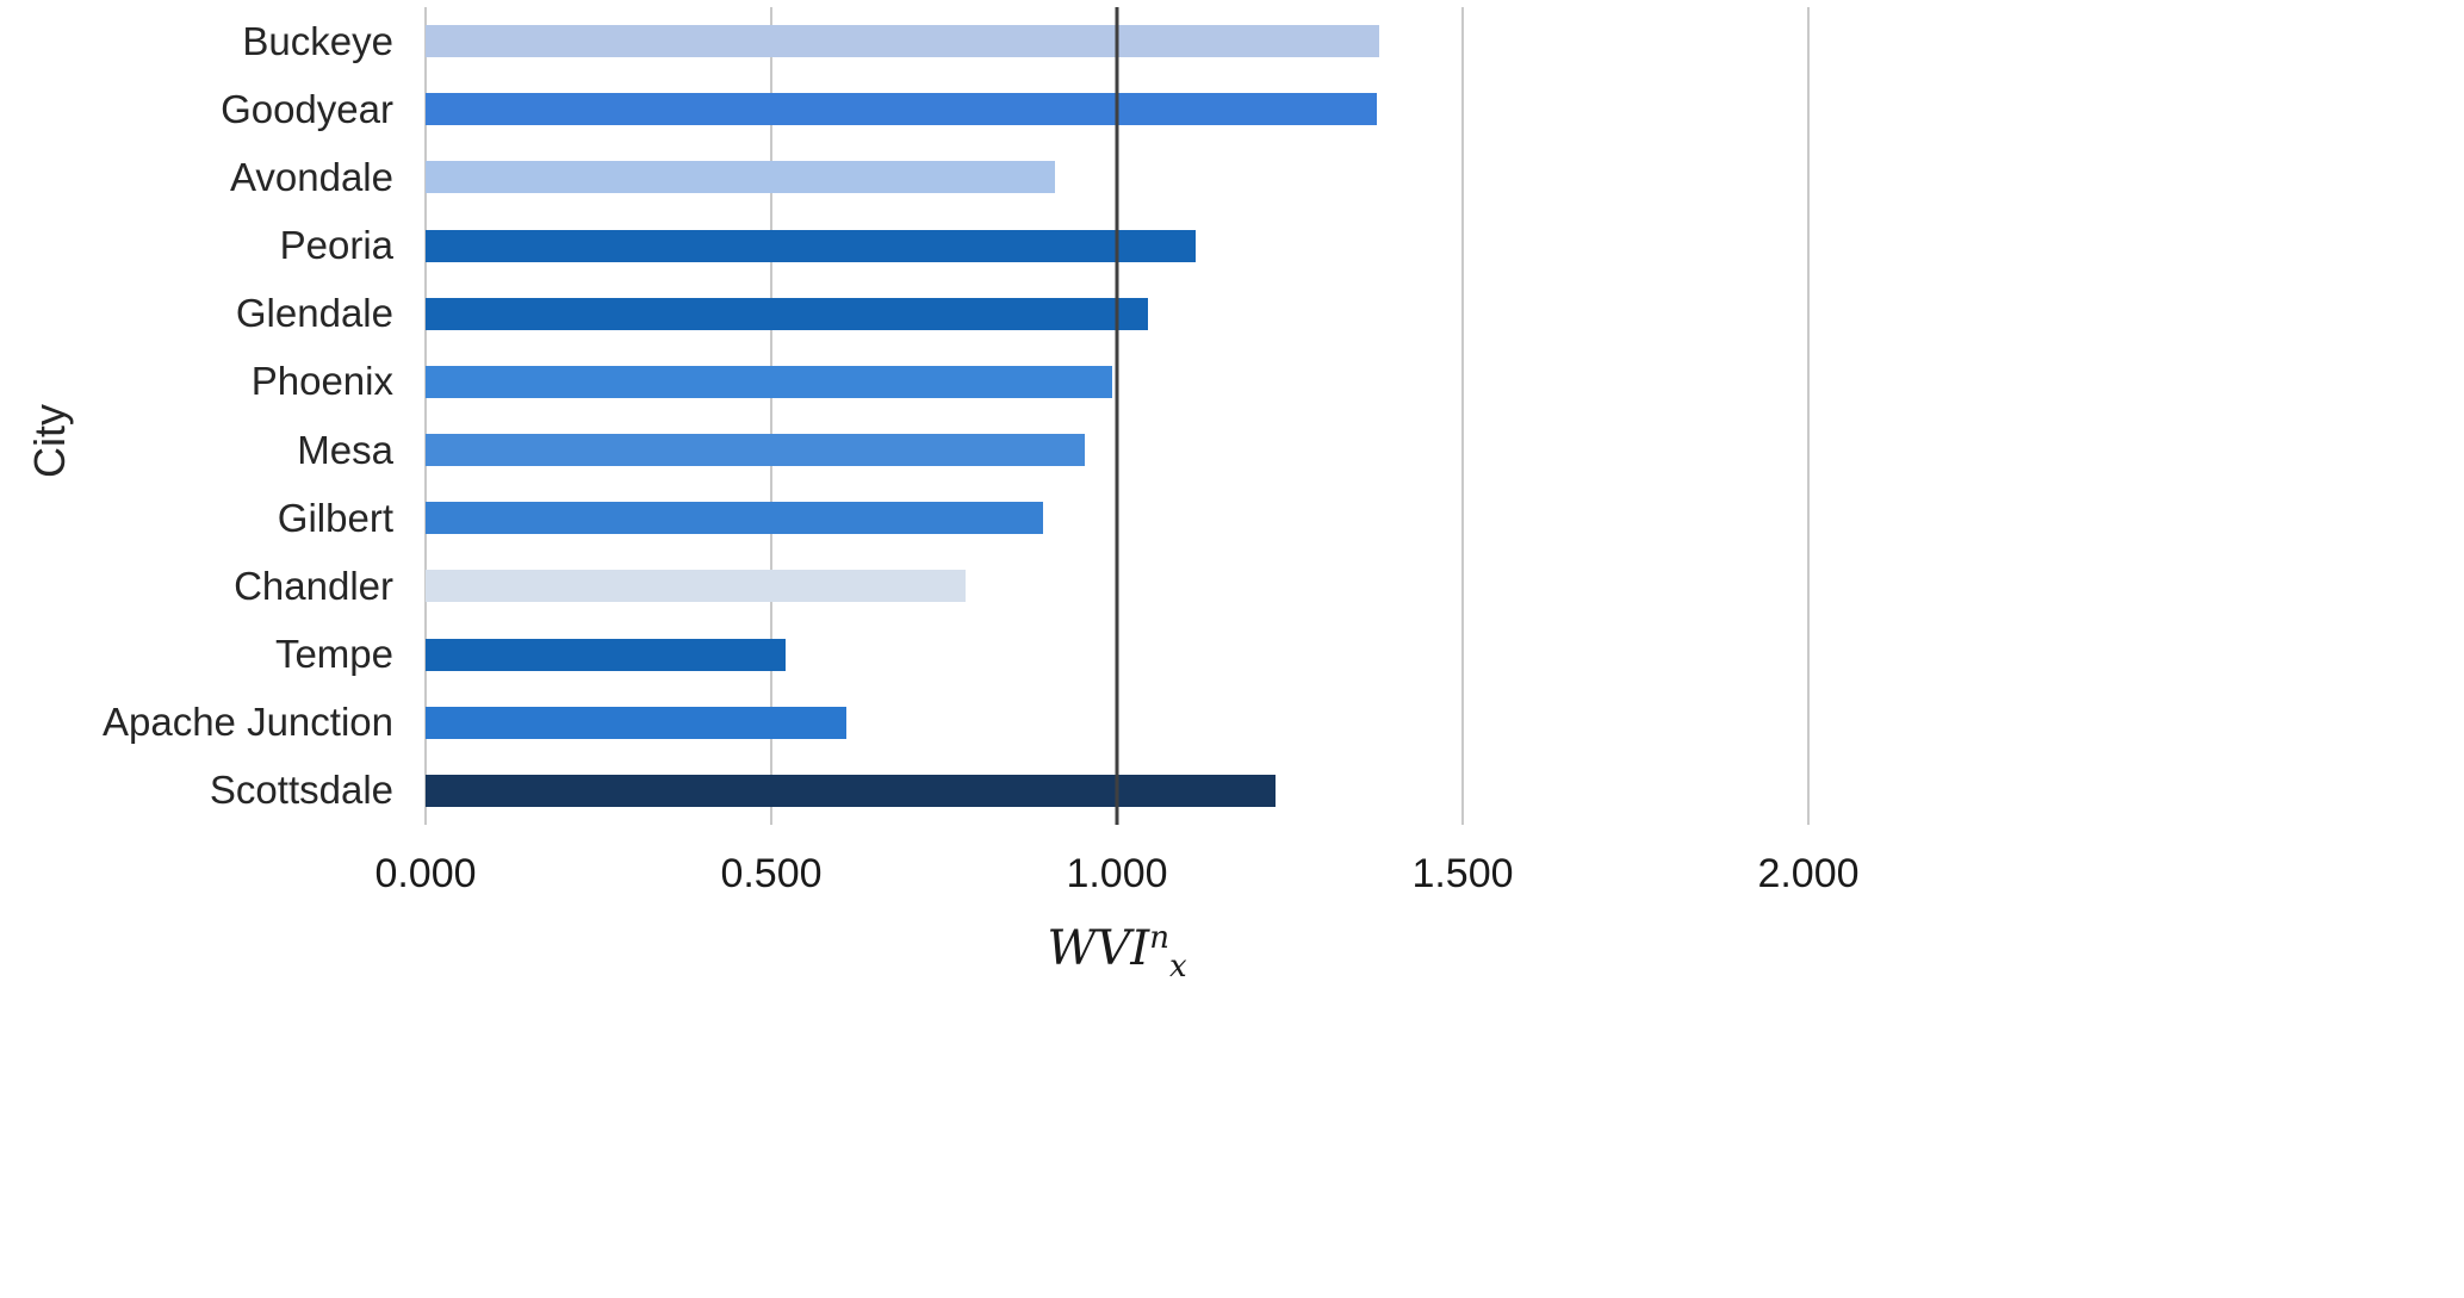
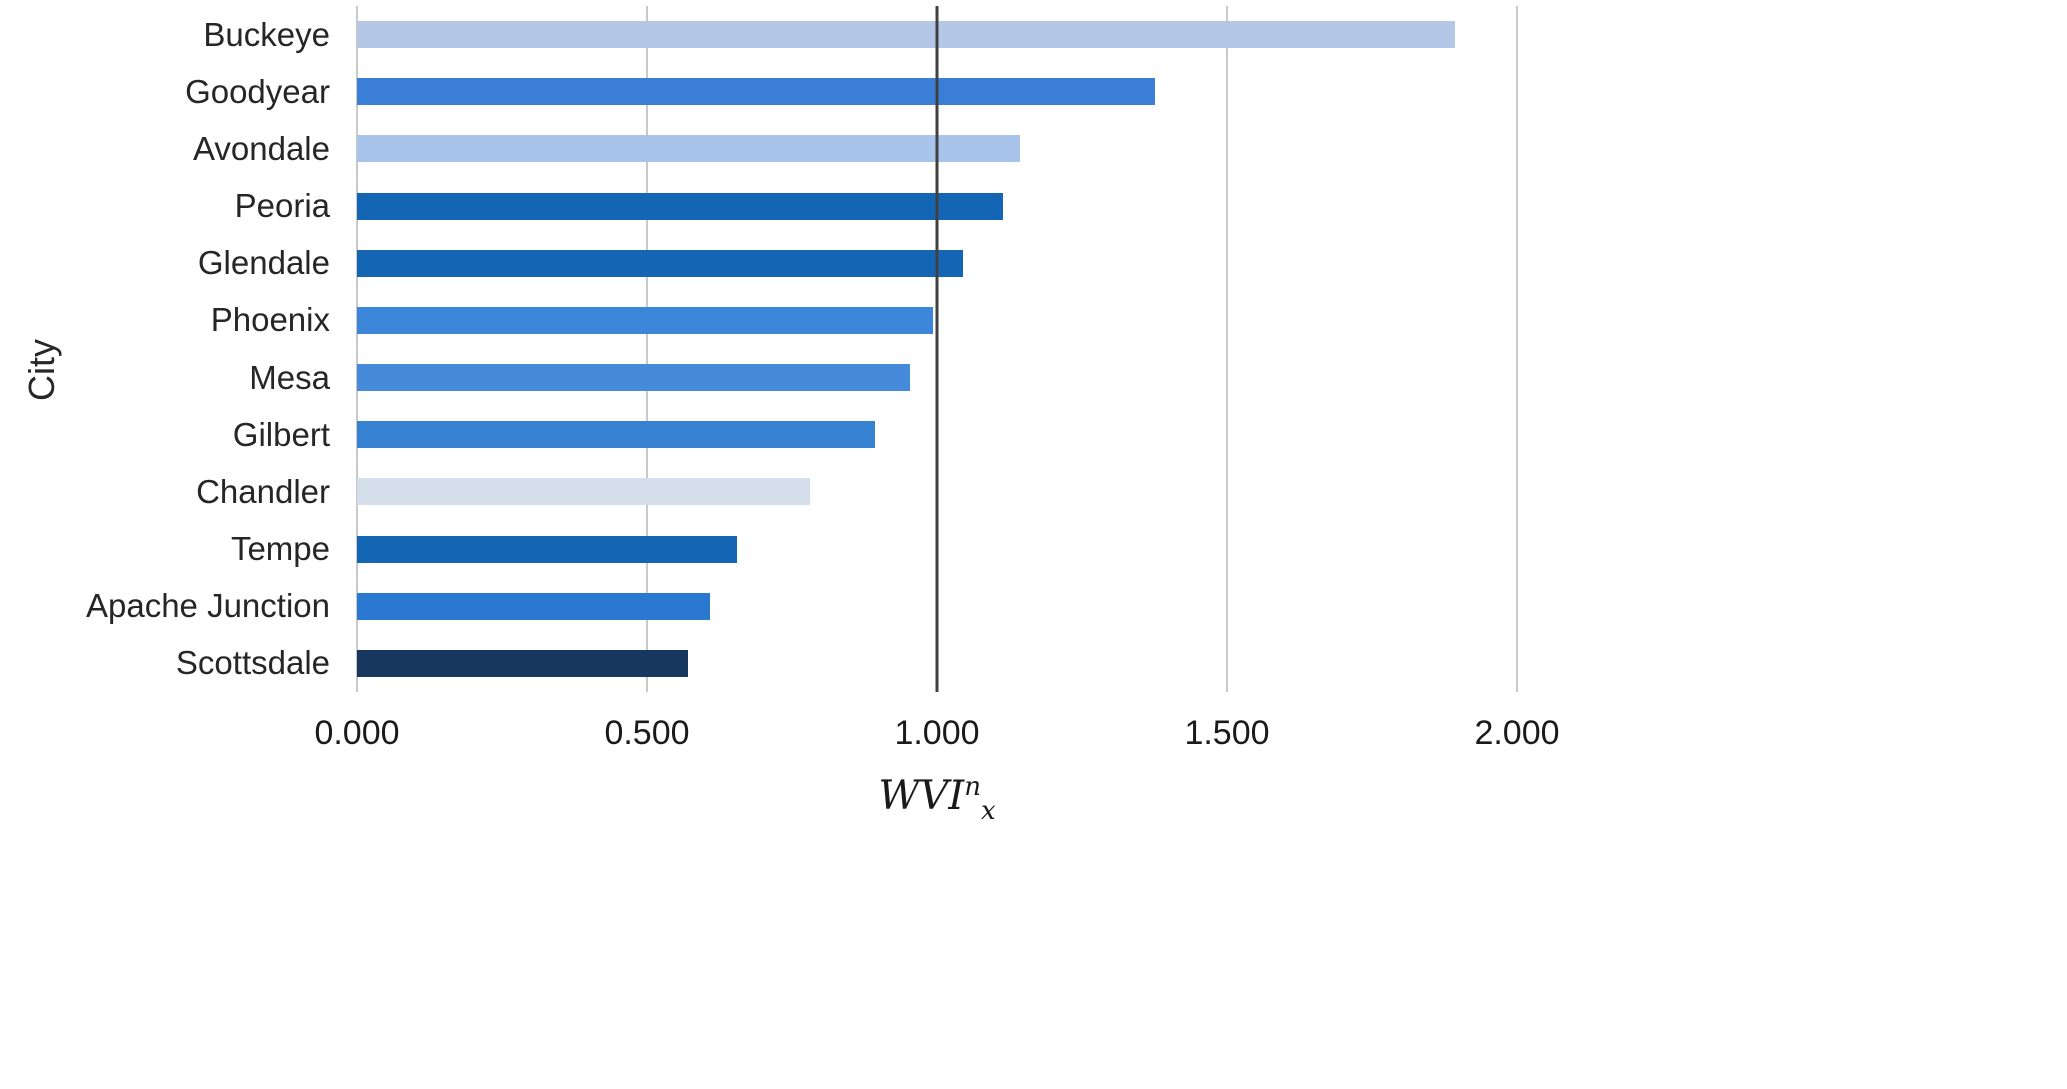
Buckeye: 1.38 -> 1.89
Avondale: 0.91 -> 1.14
Tempe: 0.52 -> 0.66
Scottsdale: 1.23 -> 0.57
